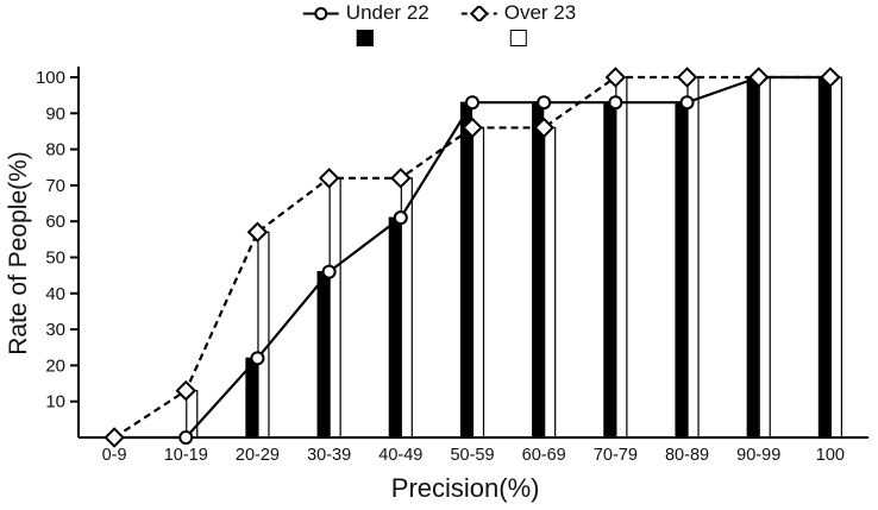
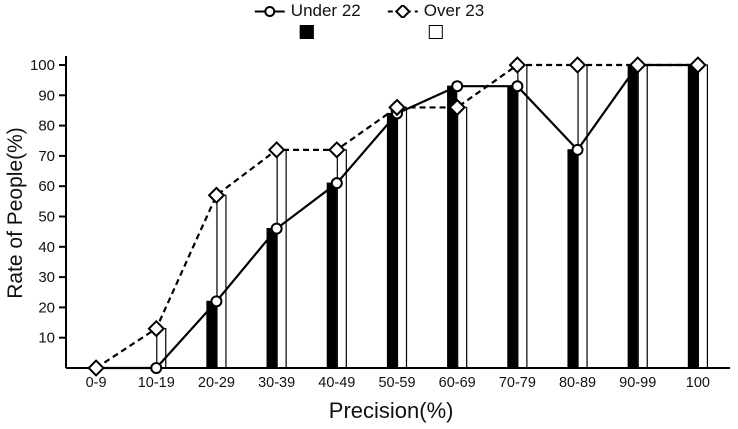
Under 22/50-59: 93 -> 84
Under 22/80-89: 93 -> 72
